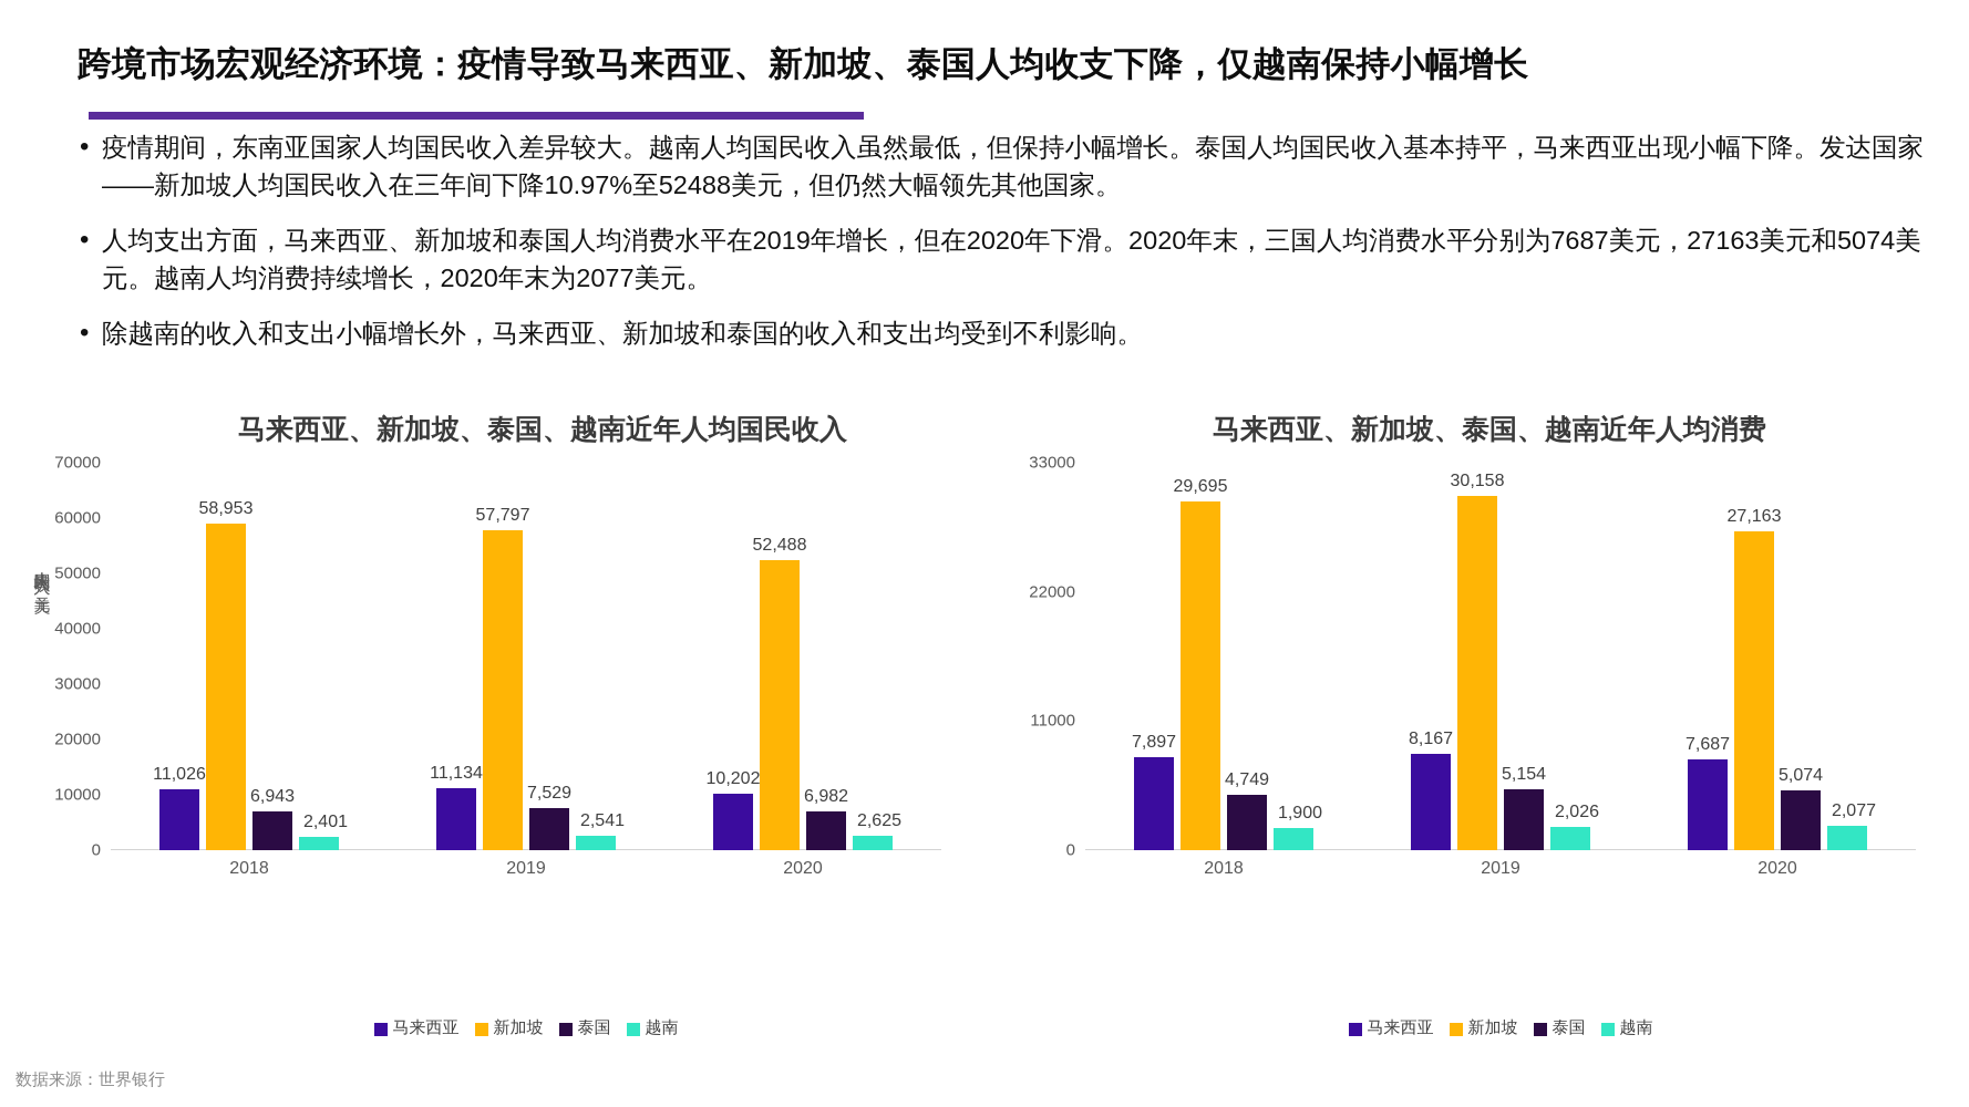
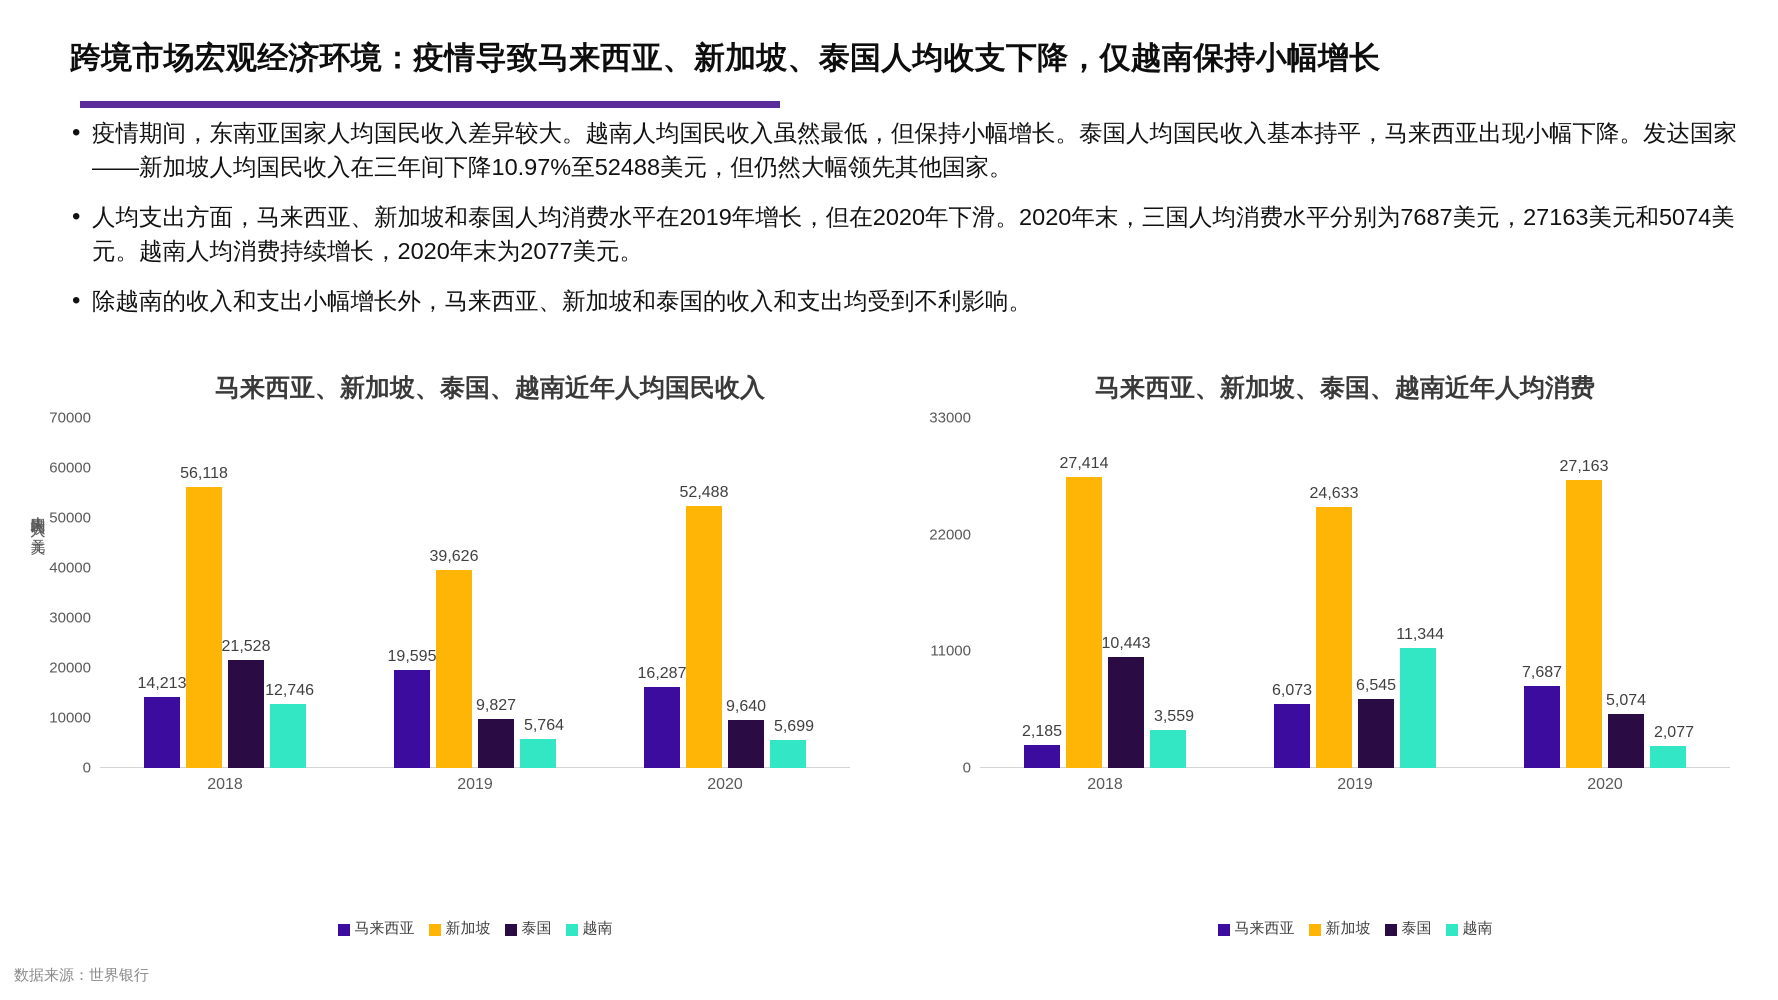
马来西亚、新加坡、泰国、越南近年人均国民收入/马来西亚/2018: 11,026 -> 14,213
马来西亚、新加坡、泰国、越南近年人均国民收入/新加坡/2018: 58,953 -> 56,118
马来西亚、新加坡、泰国、越南近年人均国民收入/泰国/2018: 6,943 -> 21,528
马来西亚、新加坡、泰国、越南近年人均国民收入/越南/2018: 2,401 -> 12,746
马来西亚、新加坡、泰国、越南近年人均国民收入/马来西亚/2019: 11,134 -> 19,595
马来西亚、新加坡、泰国、越南近年人均国民收入/新加坡/2019: 57,797 -> 39,626
马来西亚、新加坡、泰国、越南近年人均国民收入/泰国/2019: 7,529 -> 9,827
马来西亚、新加坡、泰国、越南近年人均国民收入/越南/2019: 2,541 -> 5,764
马来西亚、新加坡、泰国、越南近年人均国民收入/马来西亚/2020: 10,202 -> 16,287
马来西亚、新加坡、泰国、越南近年人均国民收入/泰国/2020: 6,982 -> 9,640
马来西亚、新加坡、泰国、越南近年人均国民收入/越南/2020: 2,625 -> 5,699
马来西亚、新加坡、泰国、越南近年人均消费/马来西亚/2018: 7,897 -> 2,185
马来西亚、新加坡、泰国、越南近年人均消费/新加坡/2018: 29,695 -> 27,414
马来西亚、新加坡、泰国、越南近年人均消费/泰国/2018: 4,749 -> 10,443
马来西亚、新加坡、泰国、越南近年人均消费/越南/2018: 1,900 -> 3,559
马来西亚、新加坡、泰国、越南近年人均消费/马来西亚/2019: 8,167 -> 6,073
马来西亚、新加坡、泰国、越南近年人均消费/新加坡/2019: 30,158 -> 24,633
马来西亚、新加坡、泰国、越南近年人均消费/泰国/2019: 5,154 -> 6,545
马来西亚、新加坡、泰国、越南近年人均消费/越南/2019: 2,026 -> 11,344
